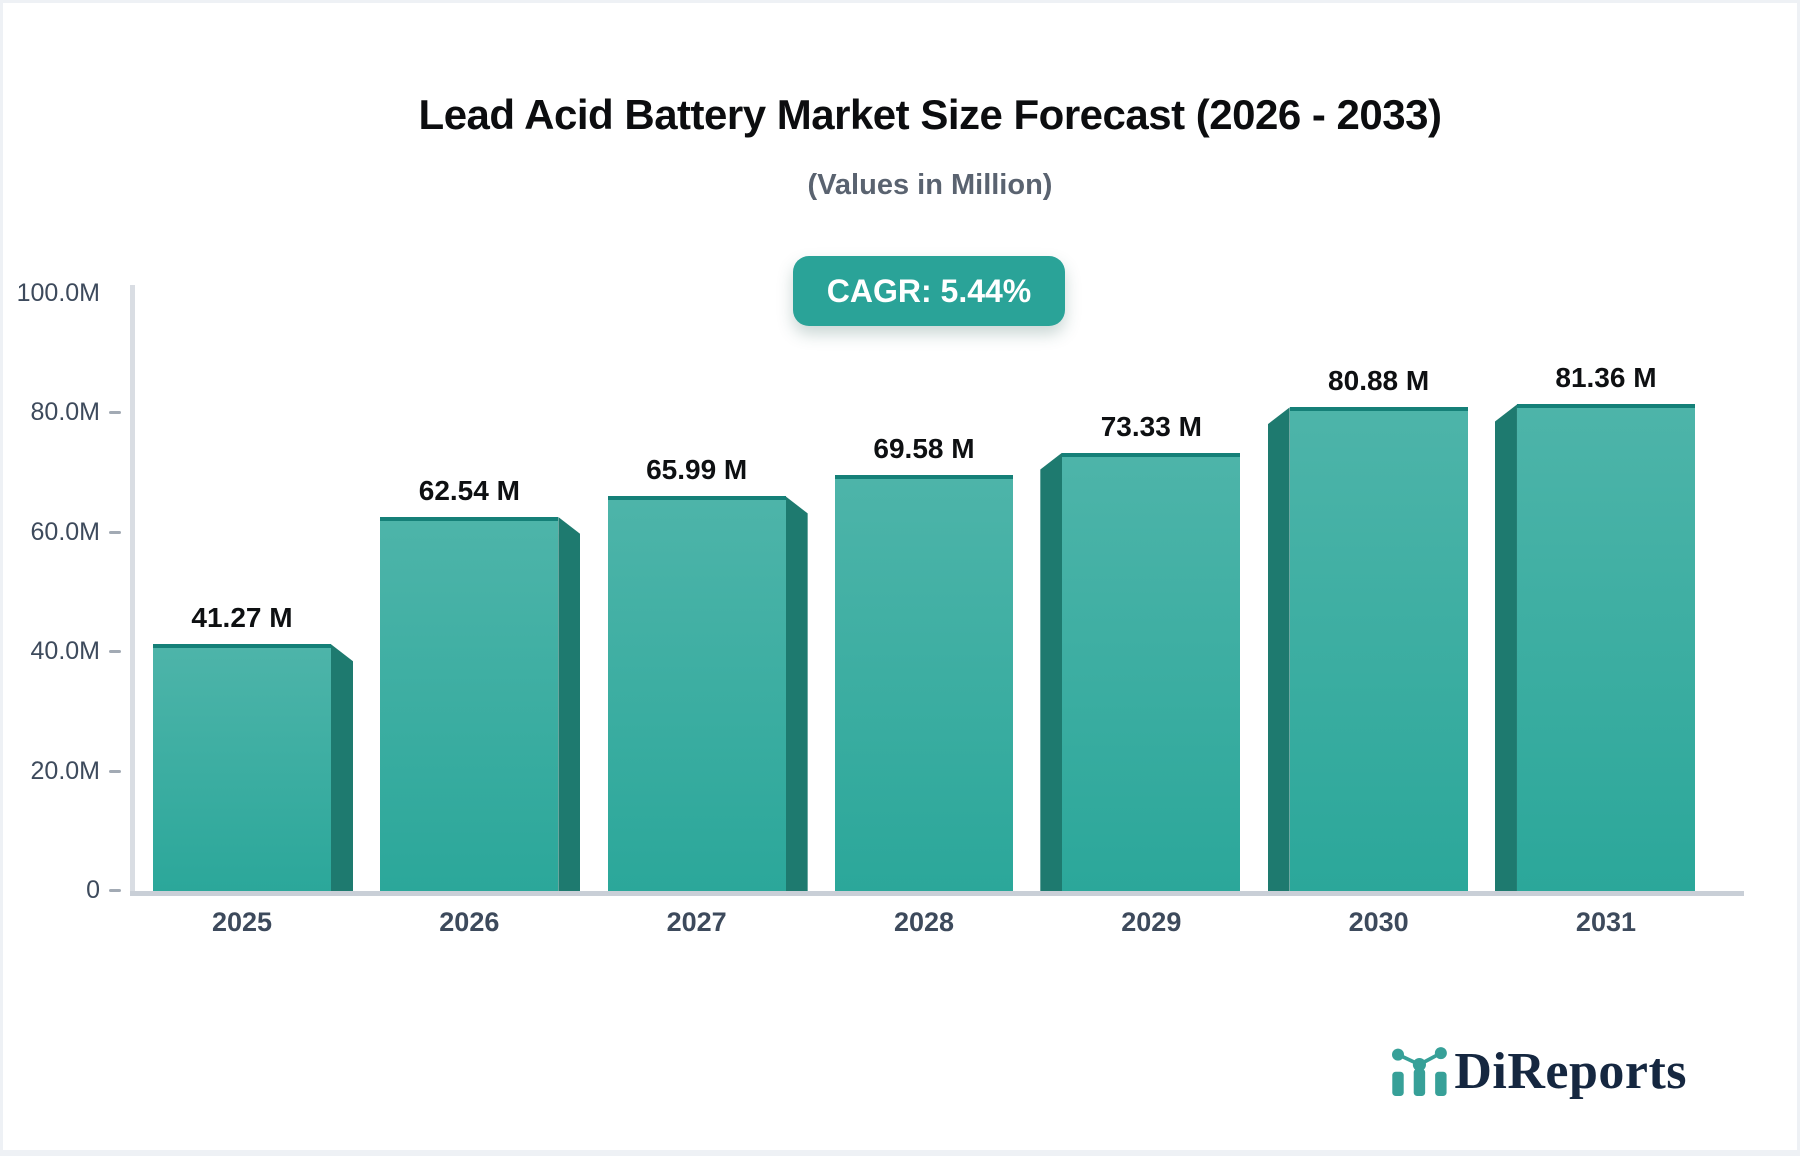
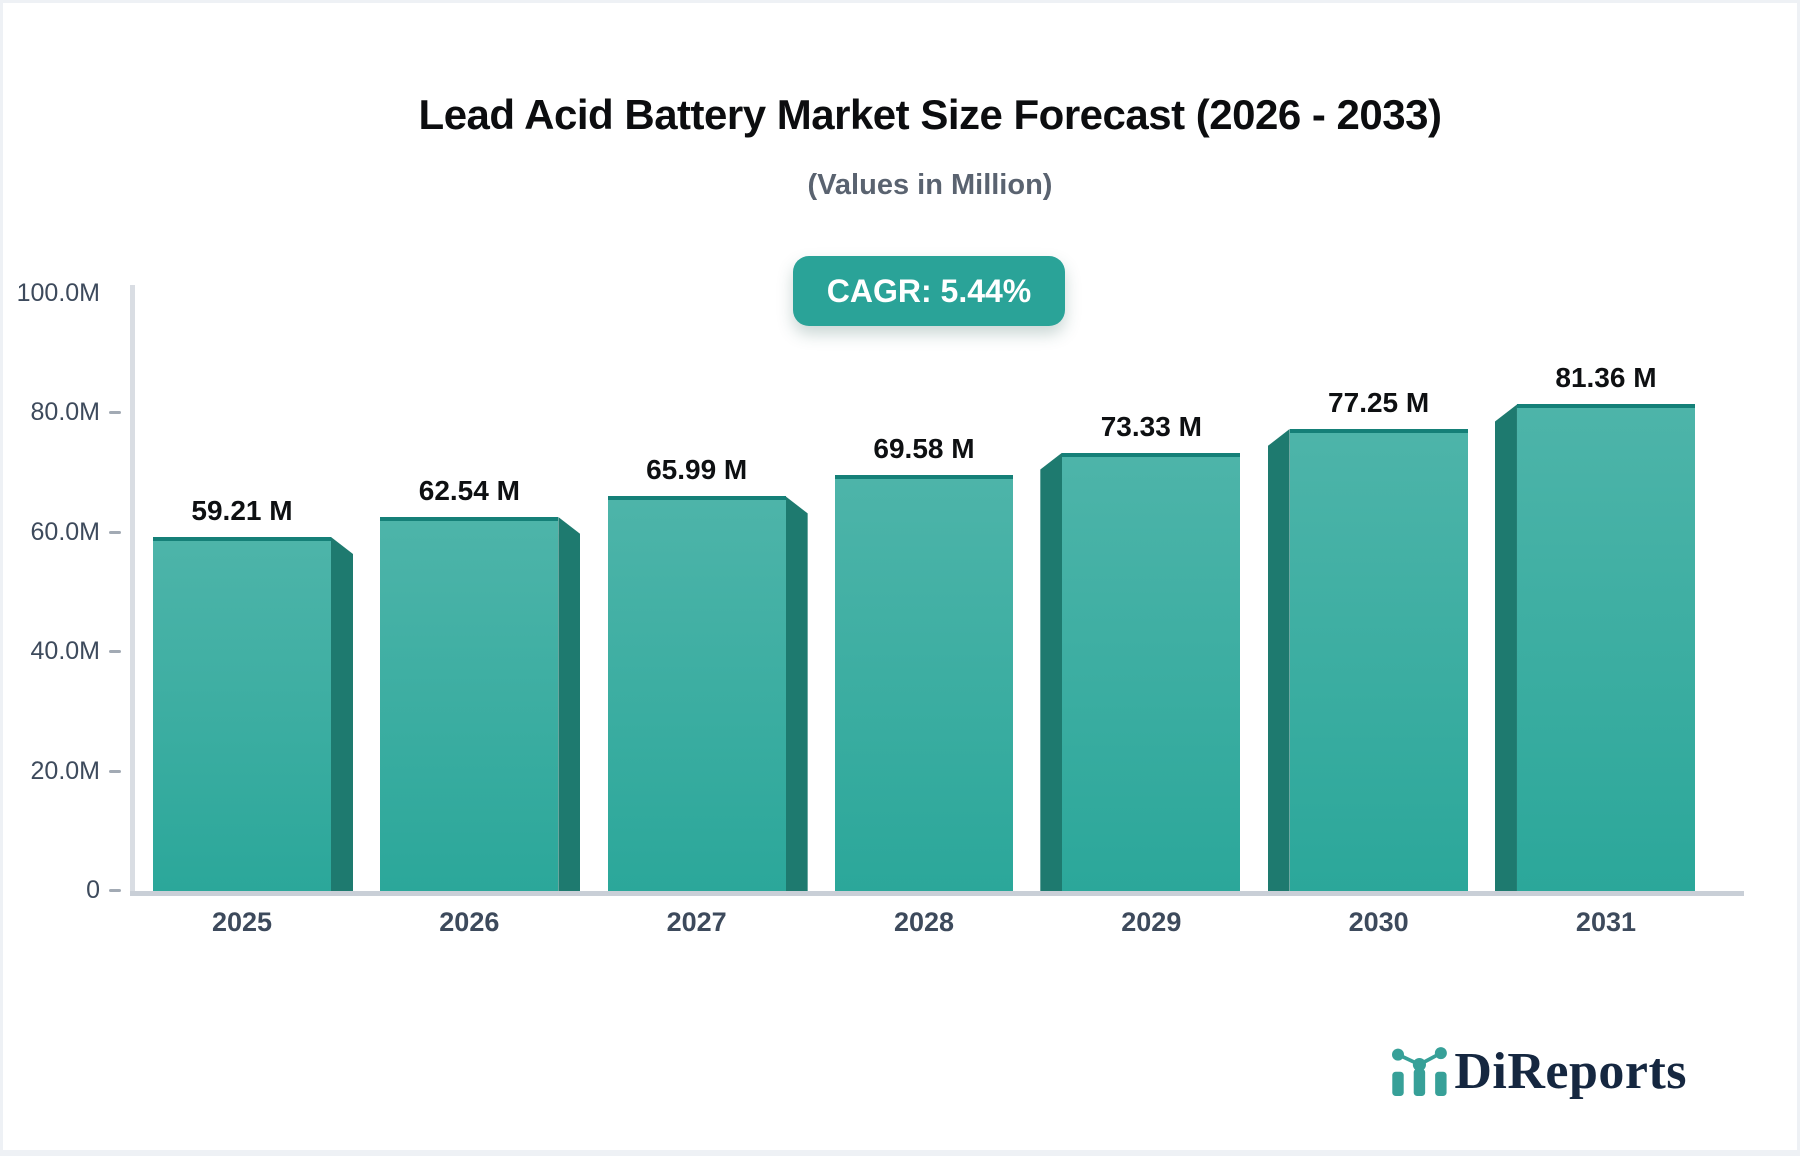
2025: 41.27 -> 59.21
2030: 80.88 -> 77.25
